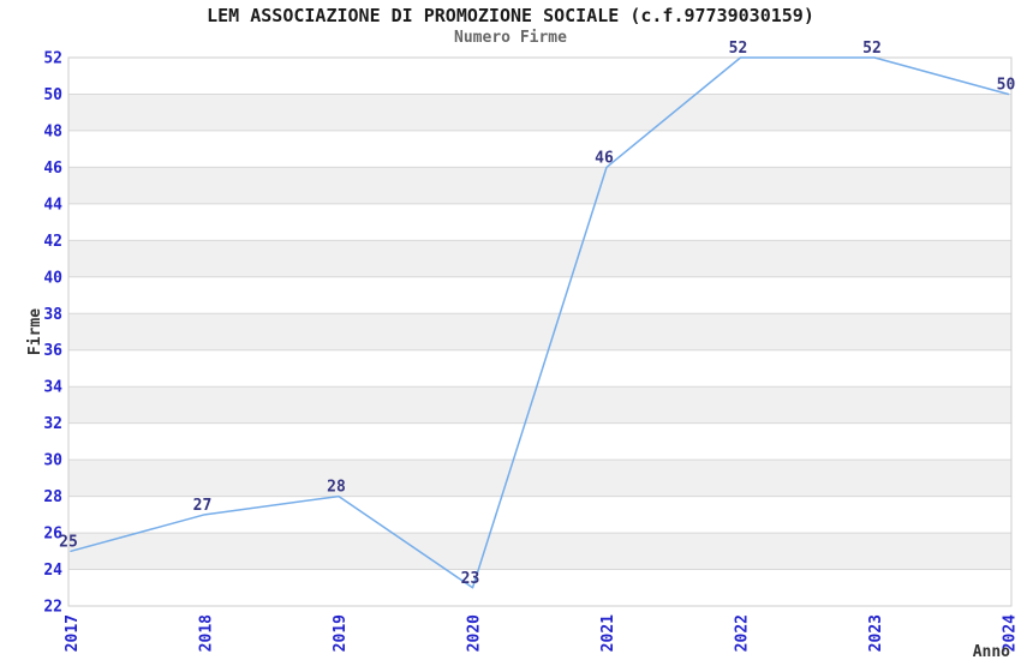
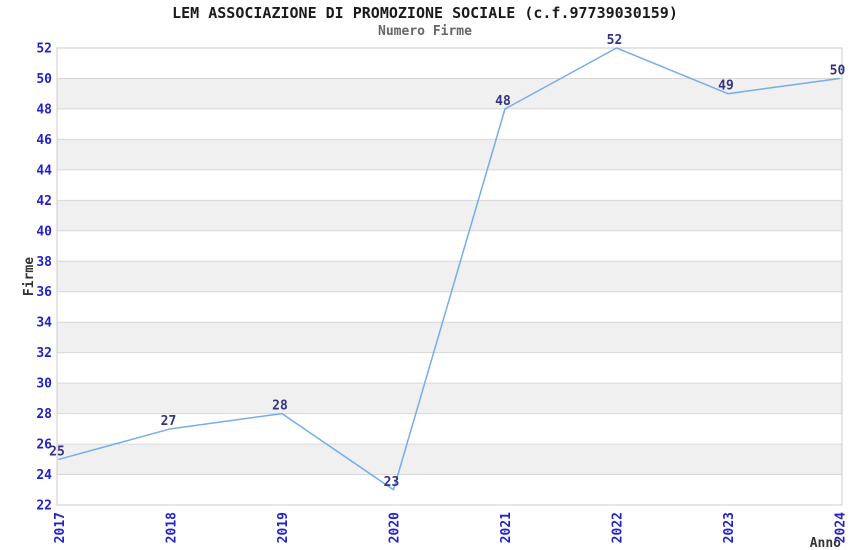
2021: 46 -> 48
2023: 52 -> 49
